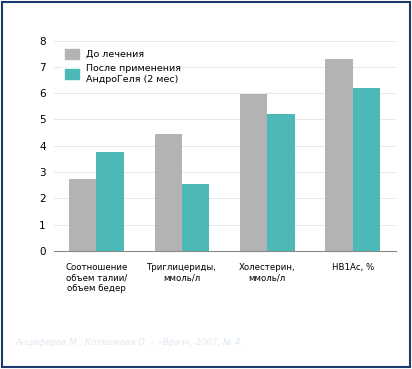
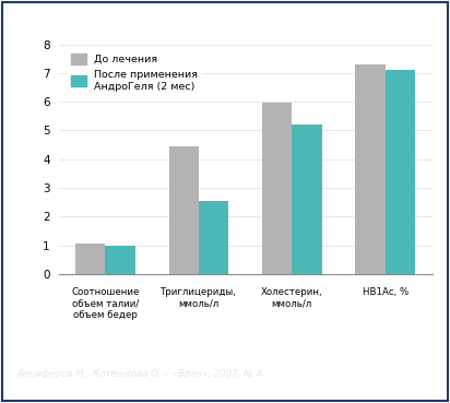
До лечения/Соотношение объем талии/ объем бедер: 2.75 -> 1.08
После применения АндроГеля (2 мес)/Соотношение объем талии/ объем бедер: 3.75 -> 1.00
После применения АндроГеля (2 мес)/НВ1Ас, %: 6.20 -> 7.10
